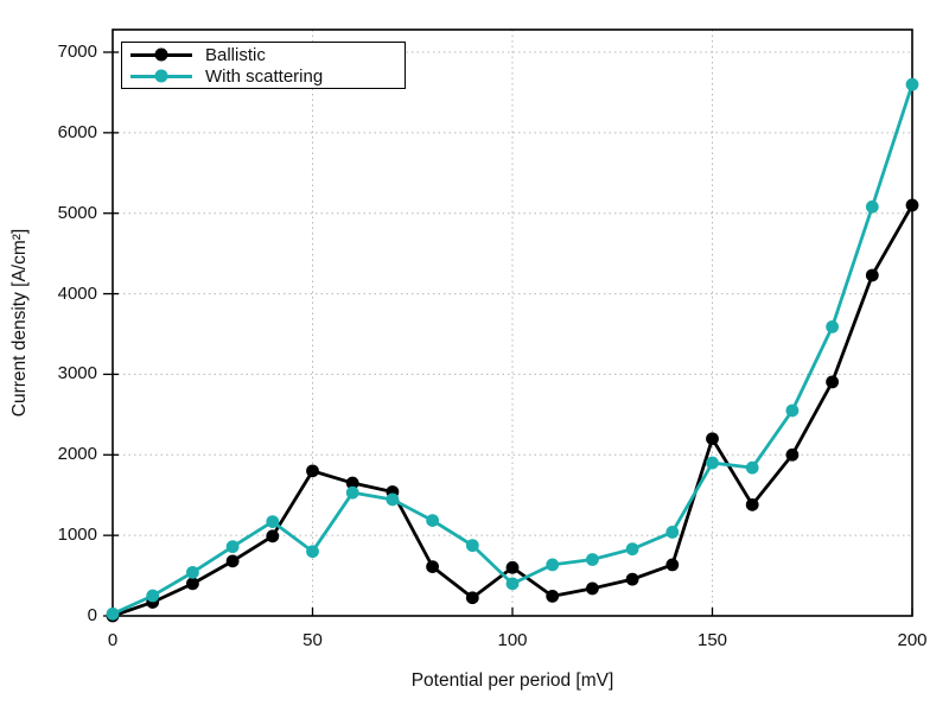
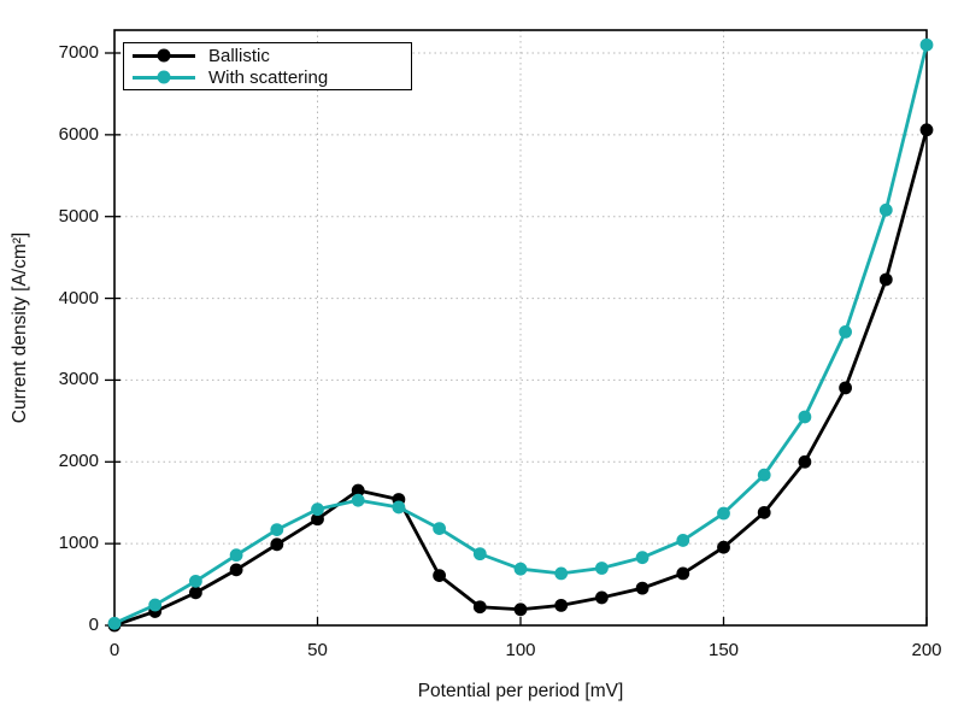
Ballistic/50: 1800 -> 1300
With scattering/50: 800 -> 1400
Ballistic/100: 600 -> 200
With scattering/100: 400 -> 700
Ballistic/150: 2200 -> 1000
With scattering/150: 1900 -> 1400
Ballistic/200: 5100 -> 6100
With scattering/200: 6600 -> 7100
